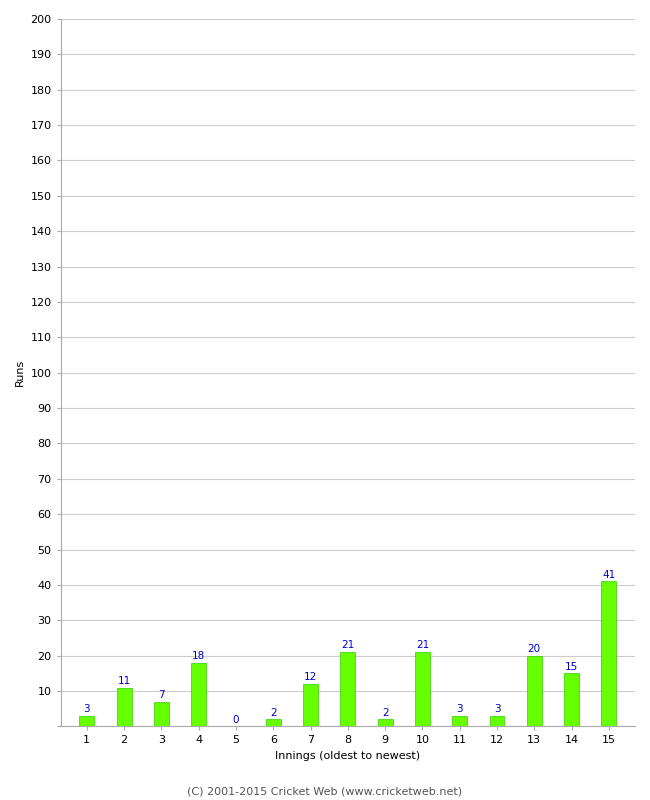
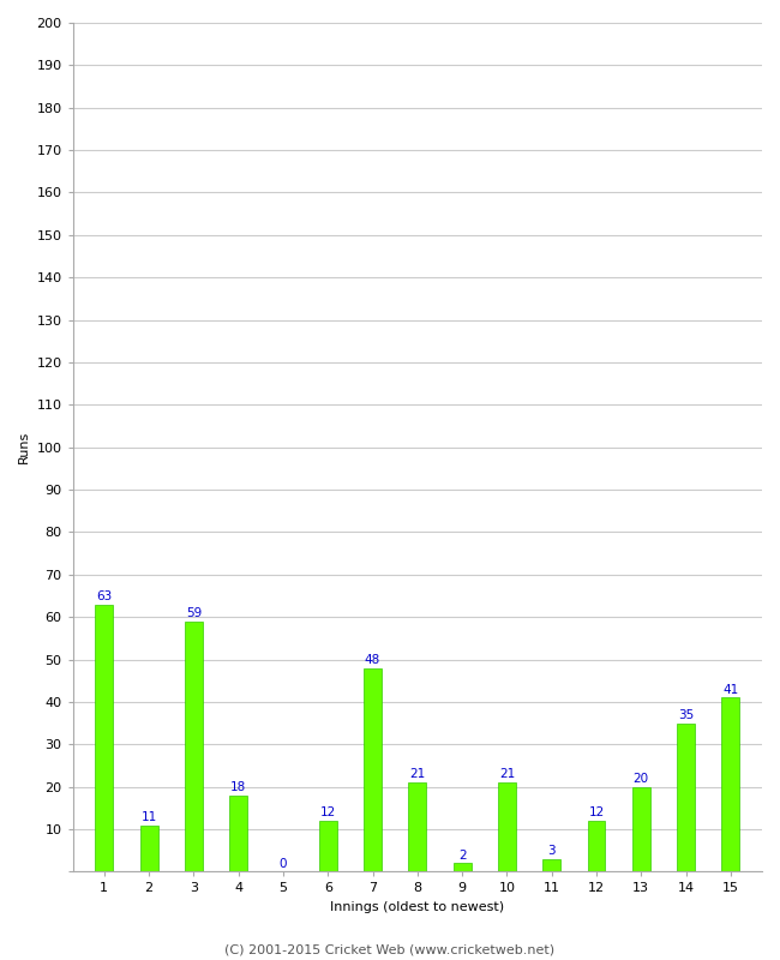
1: 3 -> 63
3: 7 -> 59
6: 2 -> 12
7: 12 -> 48
12: 3 -> 12
14: 15 -> 35
